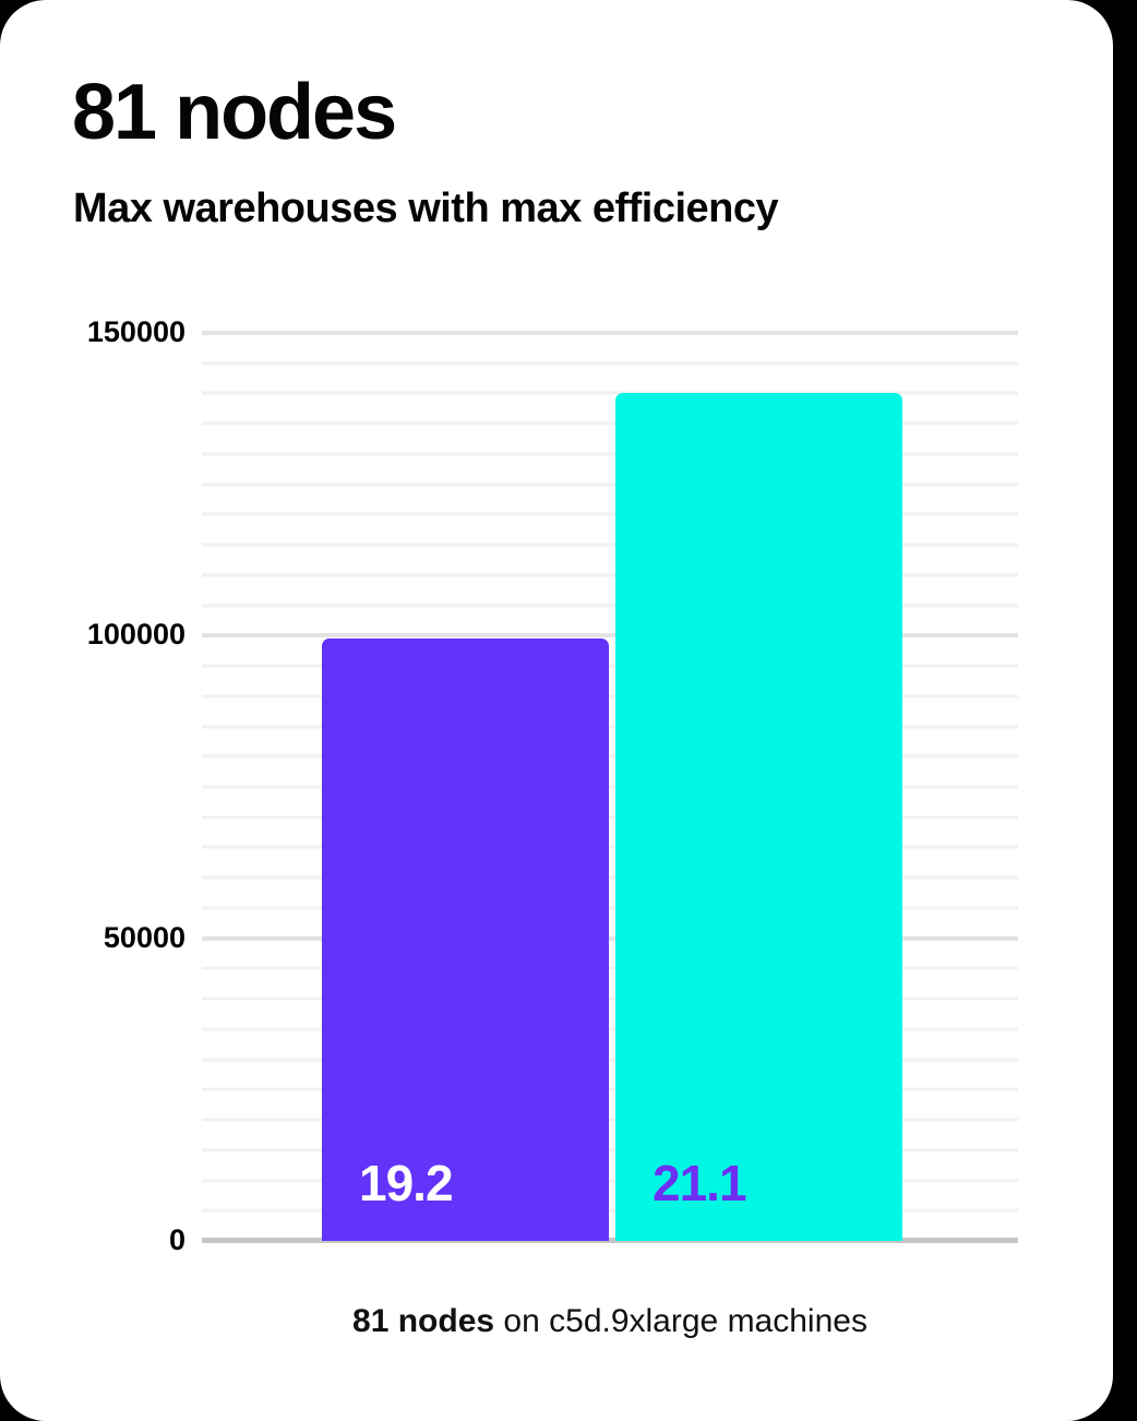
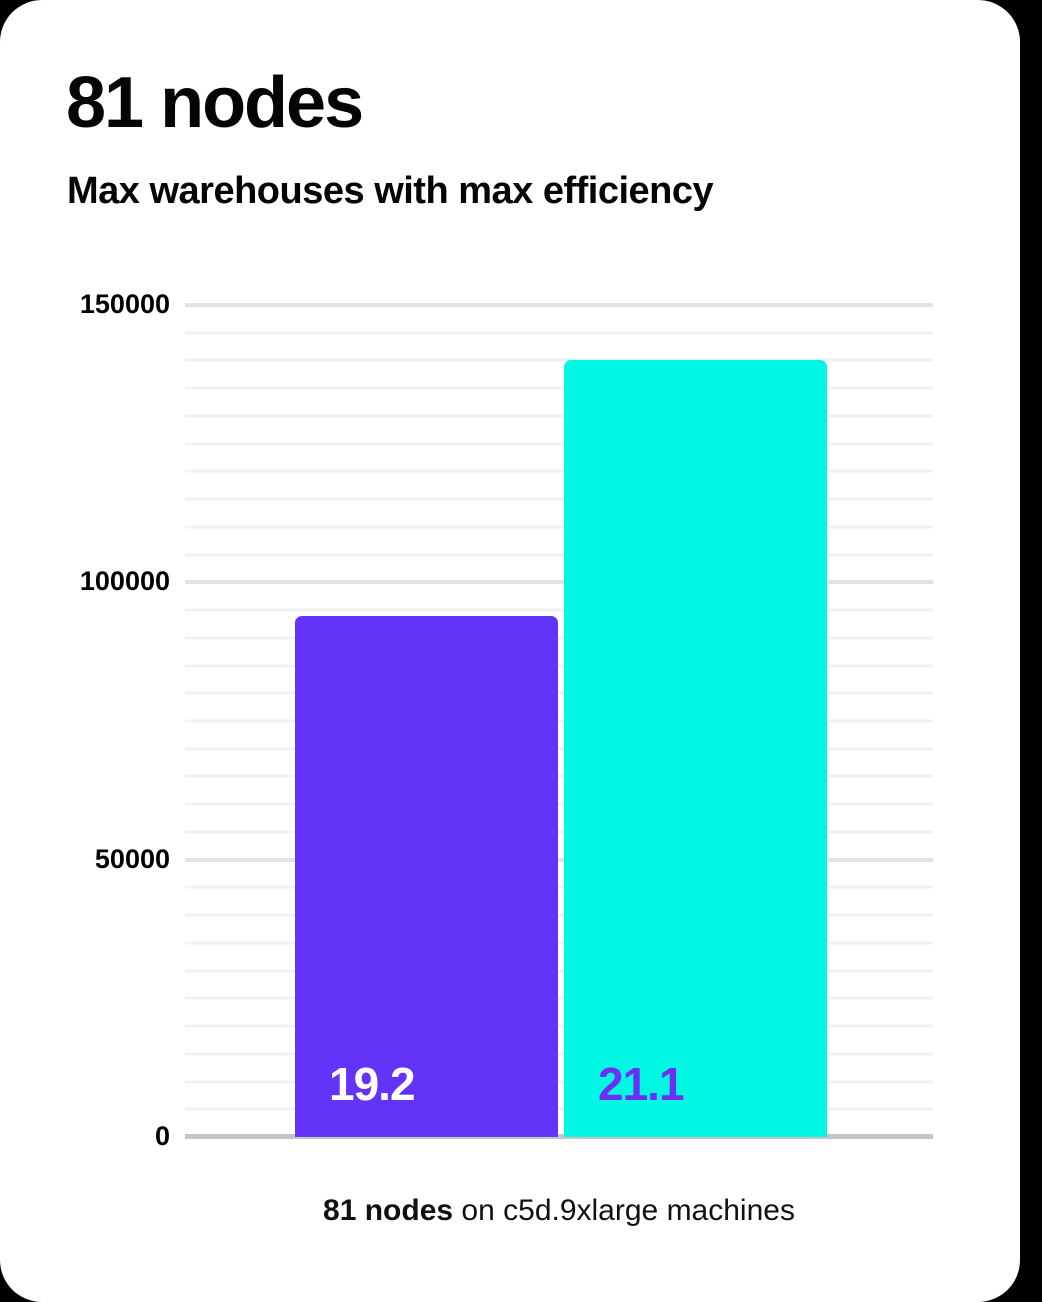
19.2: 100000 -> 94000
